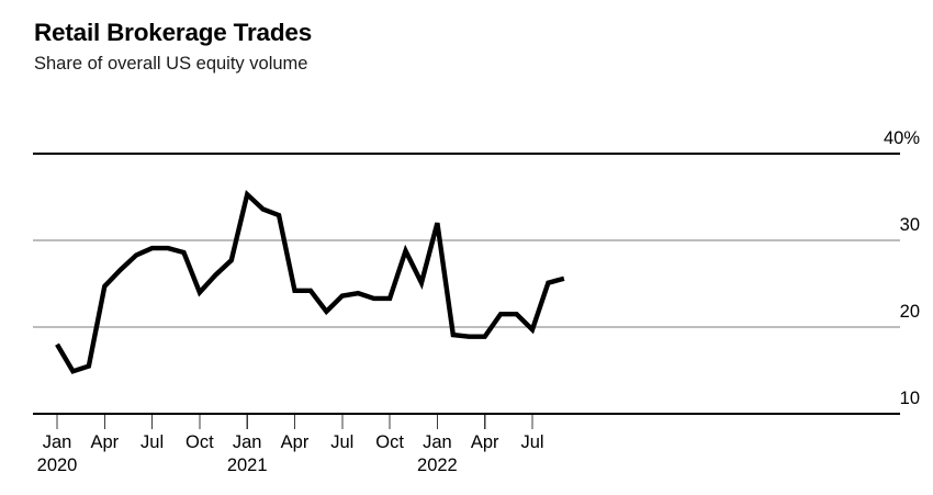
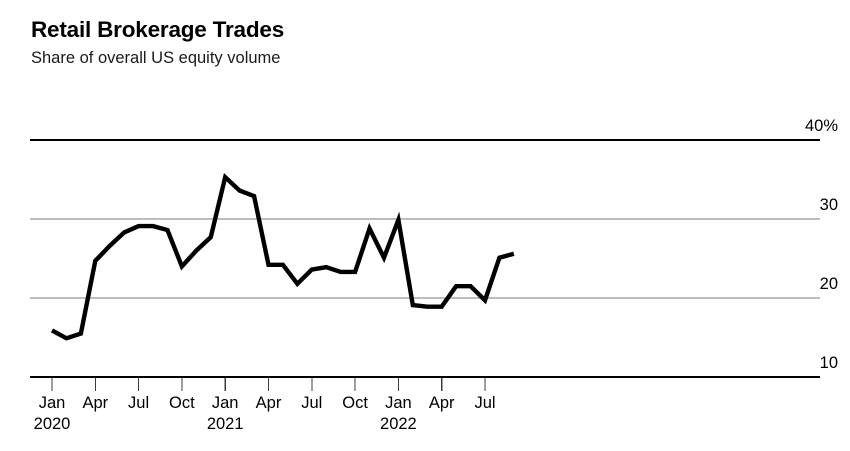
Jan 2020: 18% -> 16%
Jan 2022: 32% -> 30%
